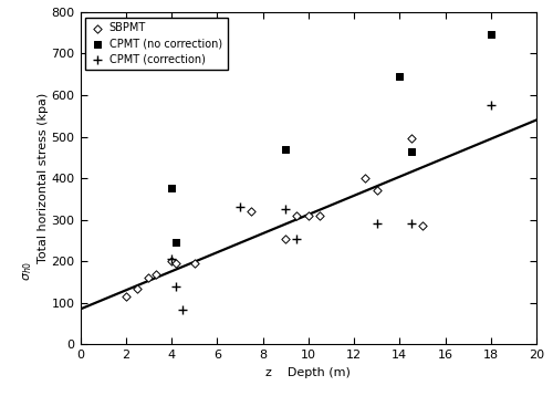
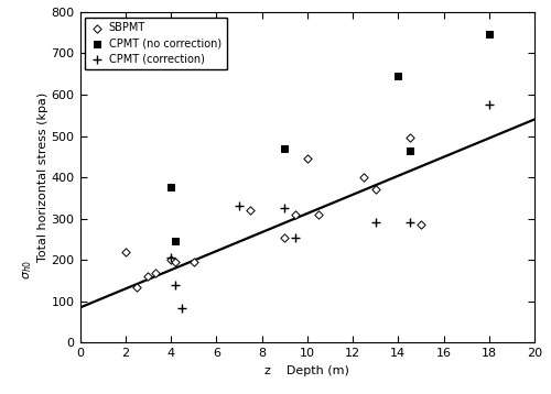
SBPMT/2: 115 -> 220
SBPMT/10: 310 -> 445
